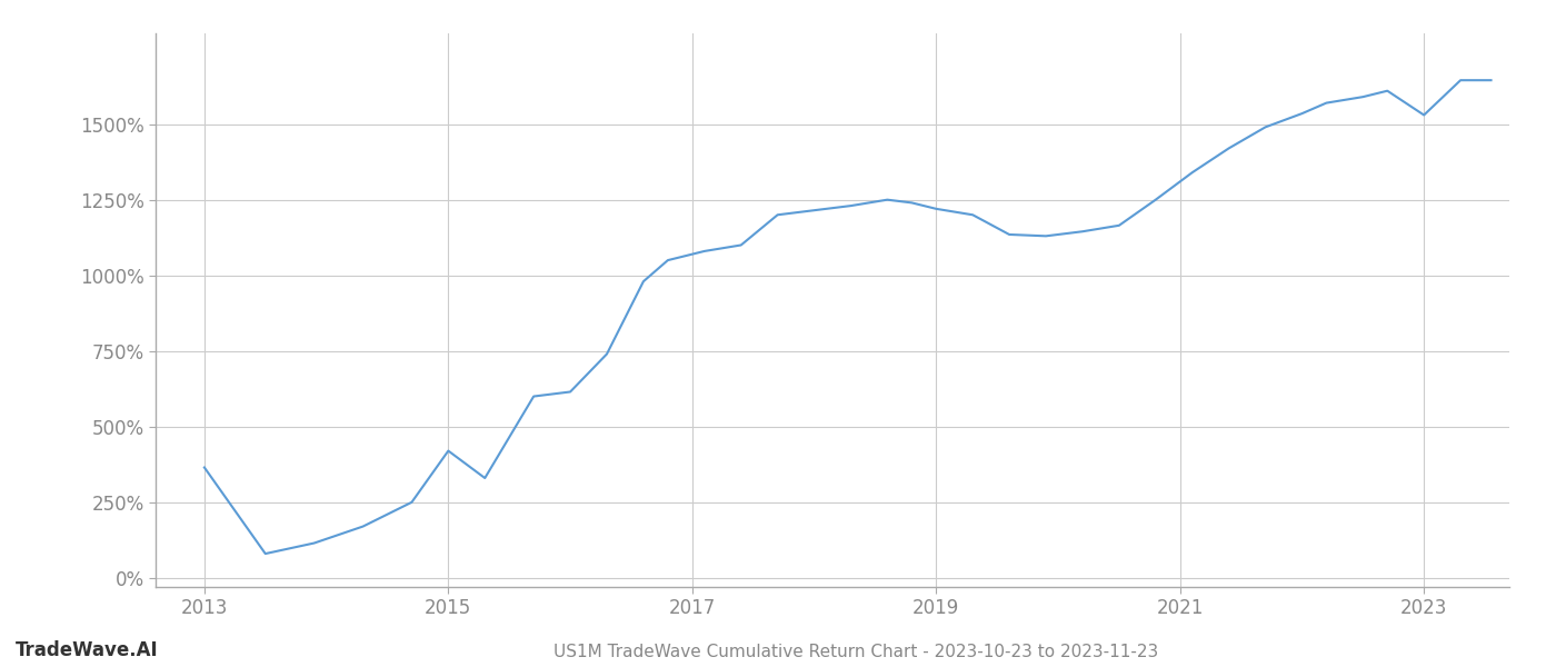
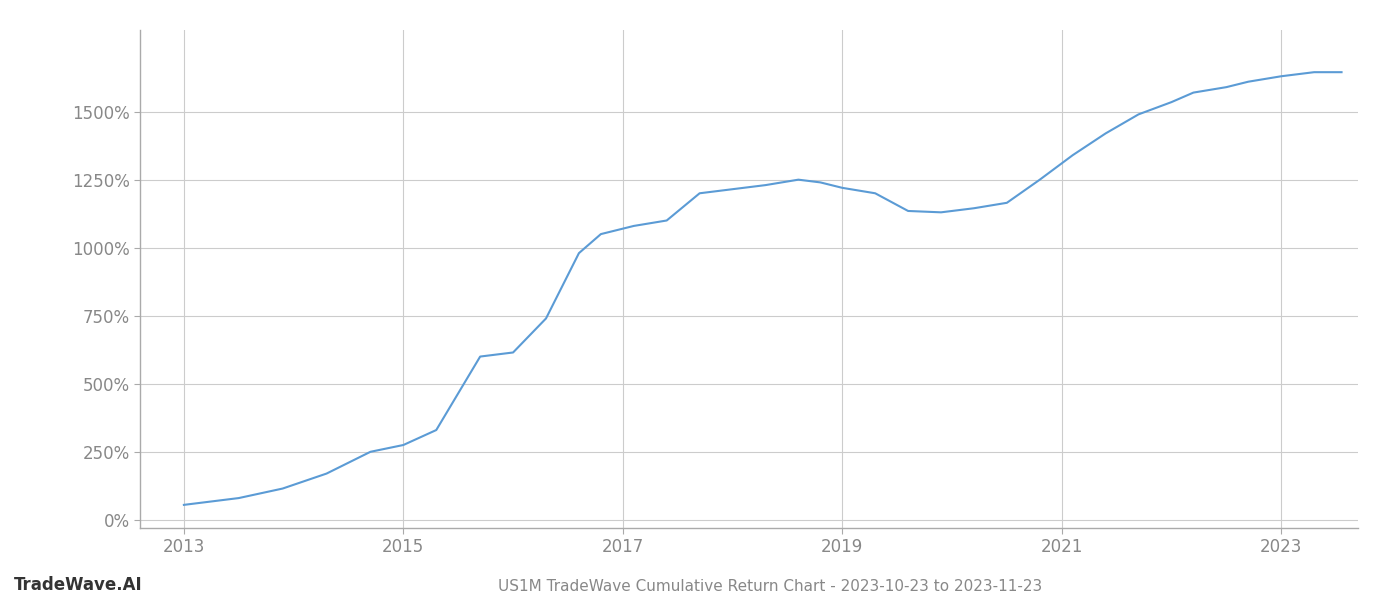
2013: 365% -> 55%
2015: 420% -> 275%
2023: 1530% -> 1630%
